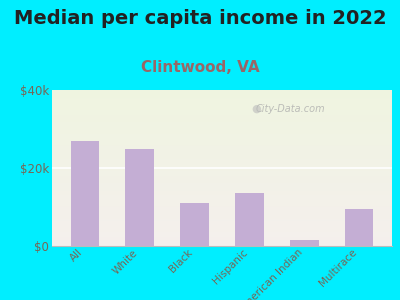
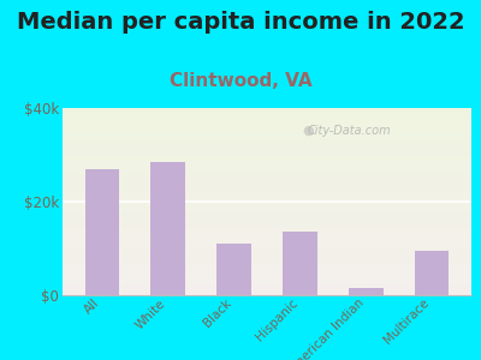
White: $25.0k -> $28.5k
